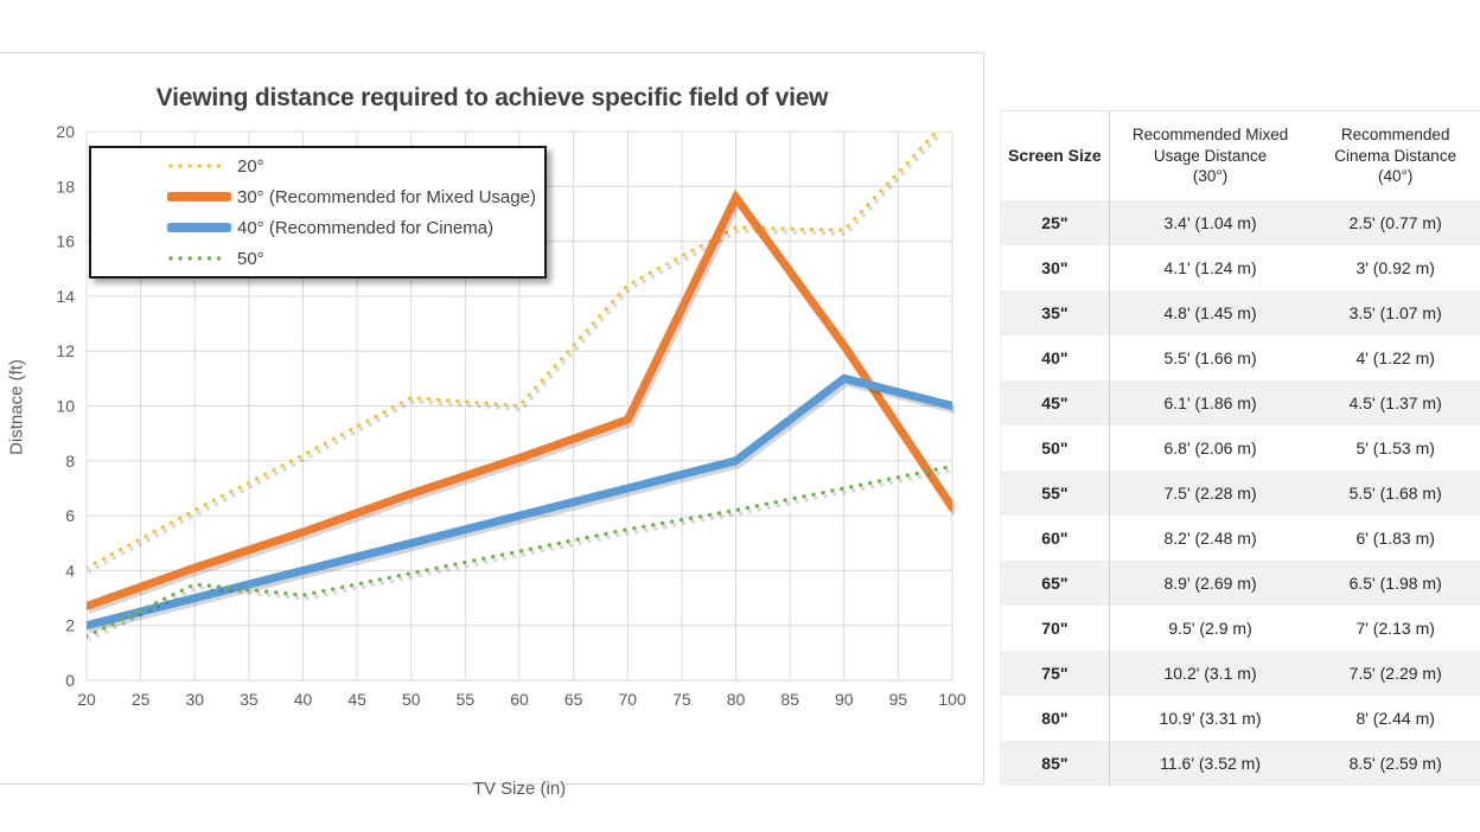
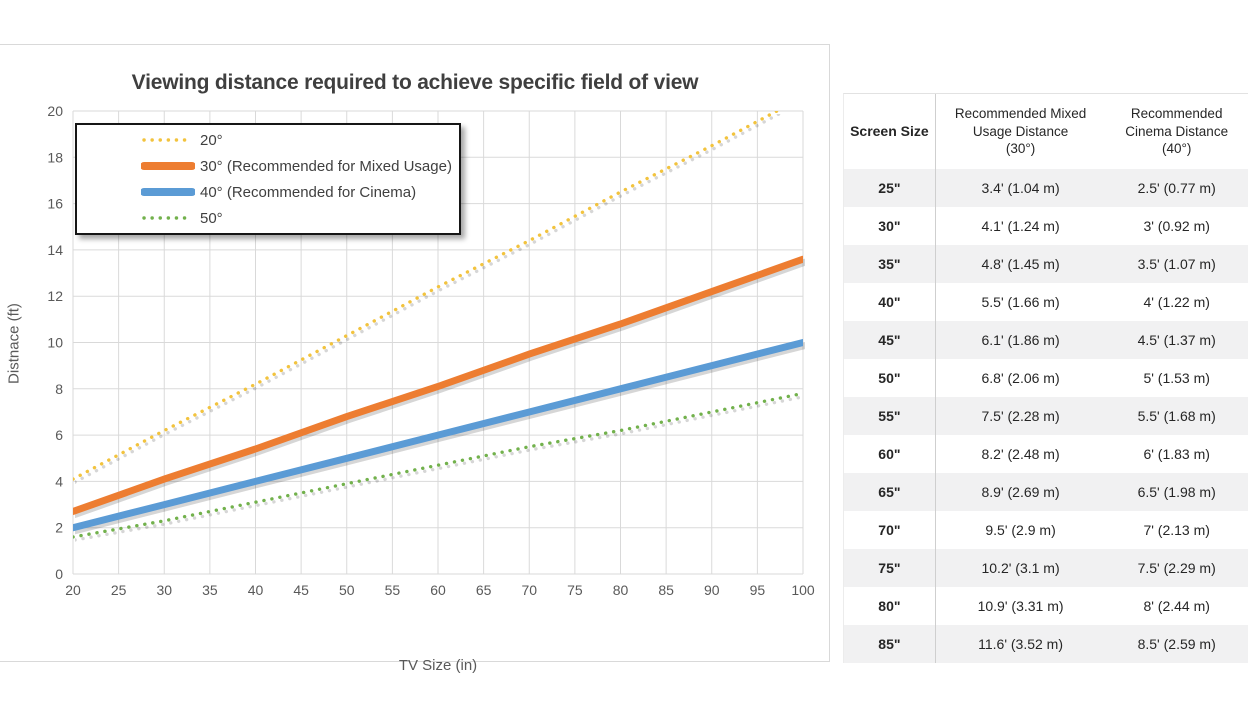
50°/30: 3.5 -> 2.3
20°/60: 10.0 -> 12.4
30° (Recommended for Mixed Usage)/80: 17.6 -> 10.8
20°/90: 16.4 -> 18.5
40° (Recommended for Cinema)/90: 11 -> 9
30° (Recommended for Mixed Usage)/100: 6.3 -> 13.6
